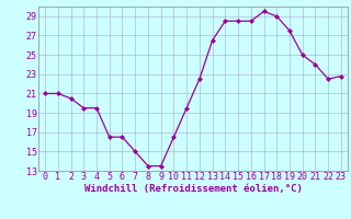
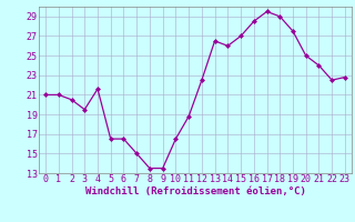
4: 19.5 -> 21.6
11: 19.5 -> 18.8
14: 28.5 -> 26.0
15: 28.5 -> 27.0
